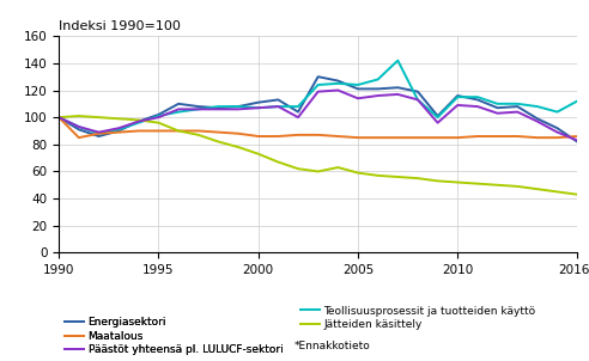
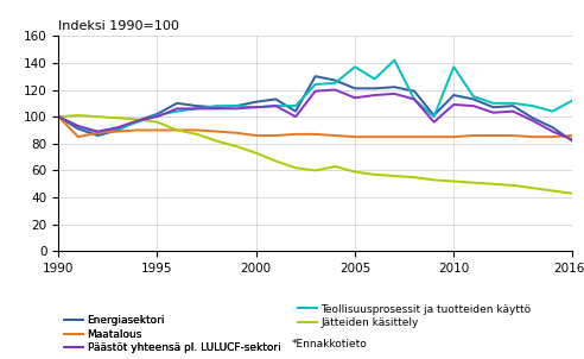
Teollisuusprosessit ja tuotteiden käyttö/2005: 124 -> 137
Teollisuusprosessit ja tuotteiden käyttö/2010: 115 -> 137
